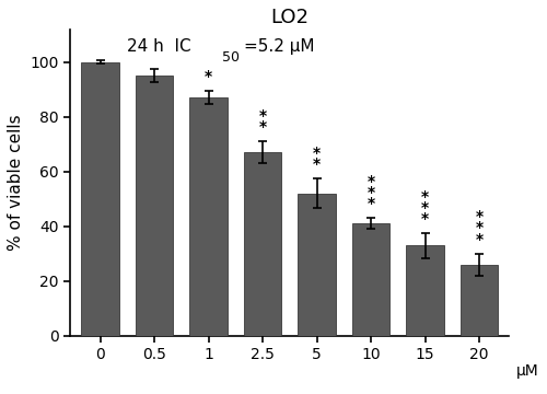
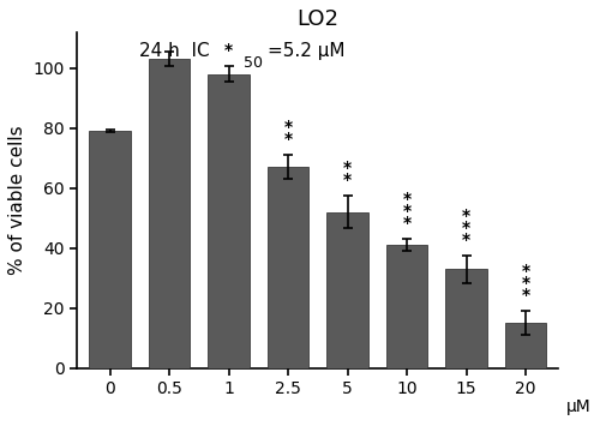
0: 100 -> 79
0.5: 95 -> 103
1: 87 -> 98
20: 26 -> 15
